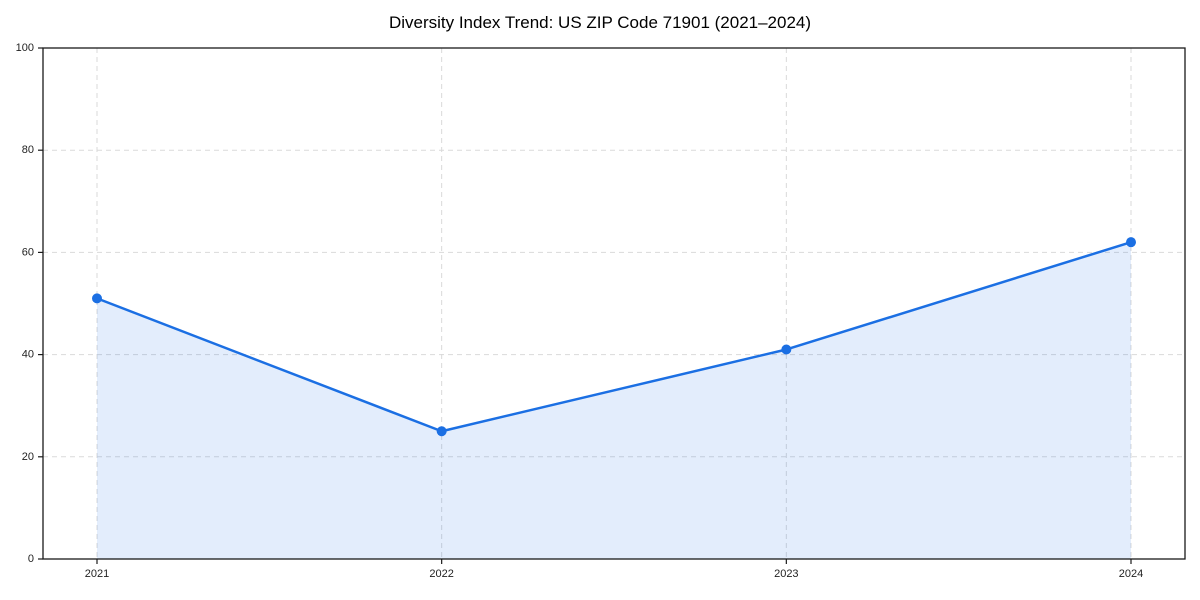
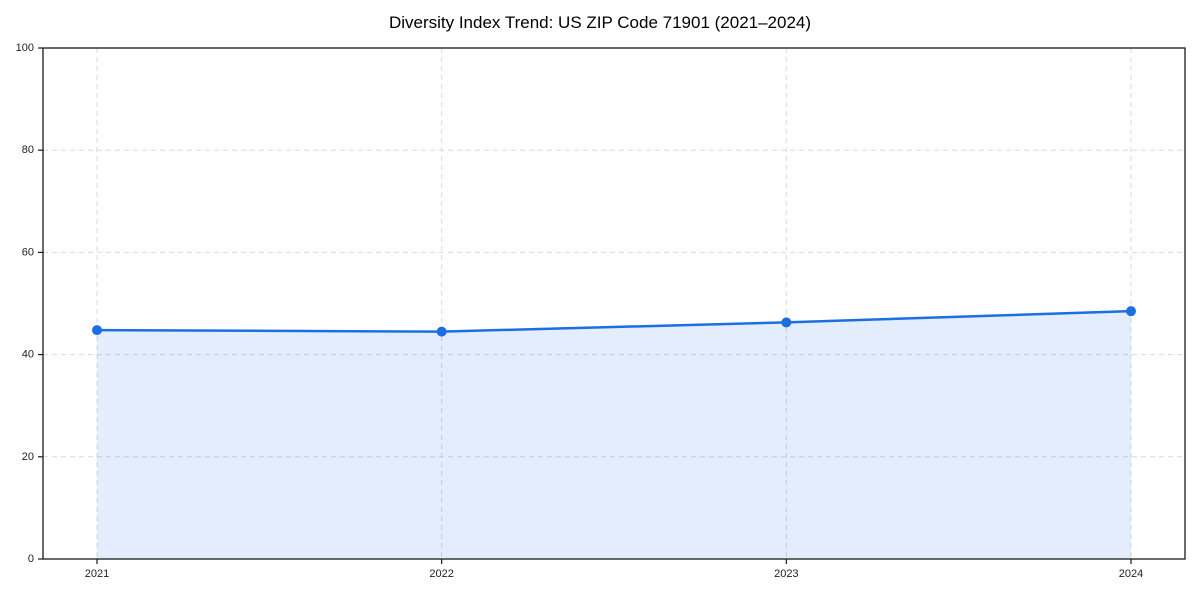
2021: 51 -> 45
2022: 25 -> 44
2023: 41 -> 46
2024: 62 -> 48
